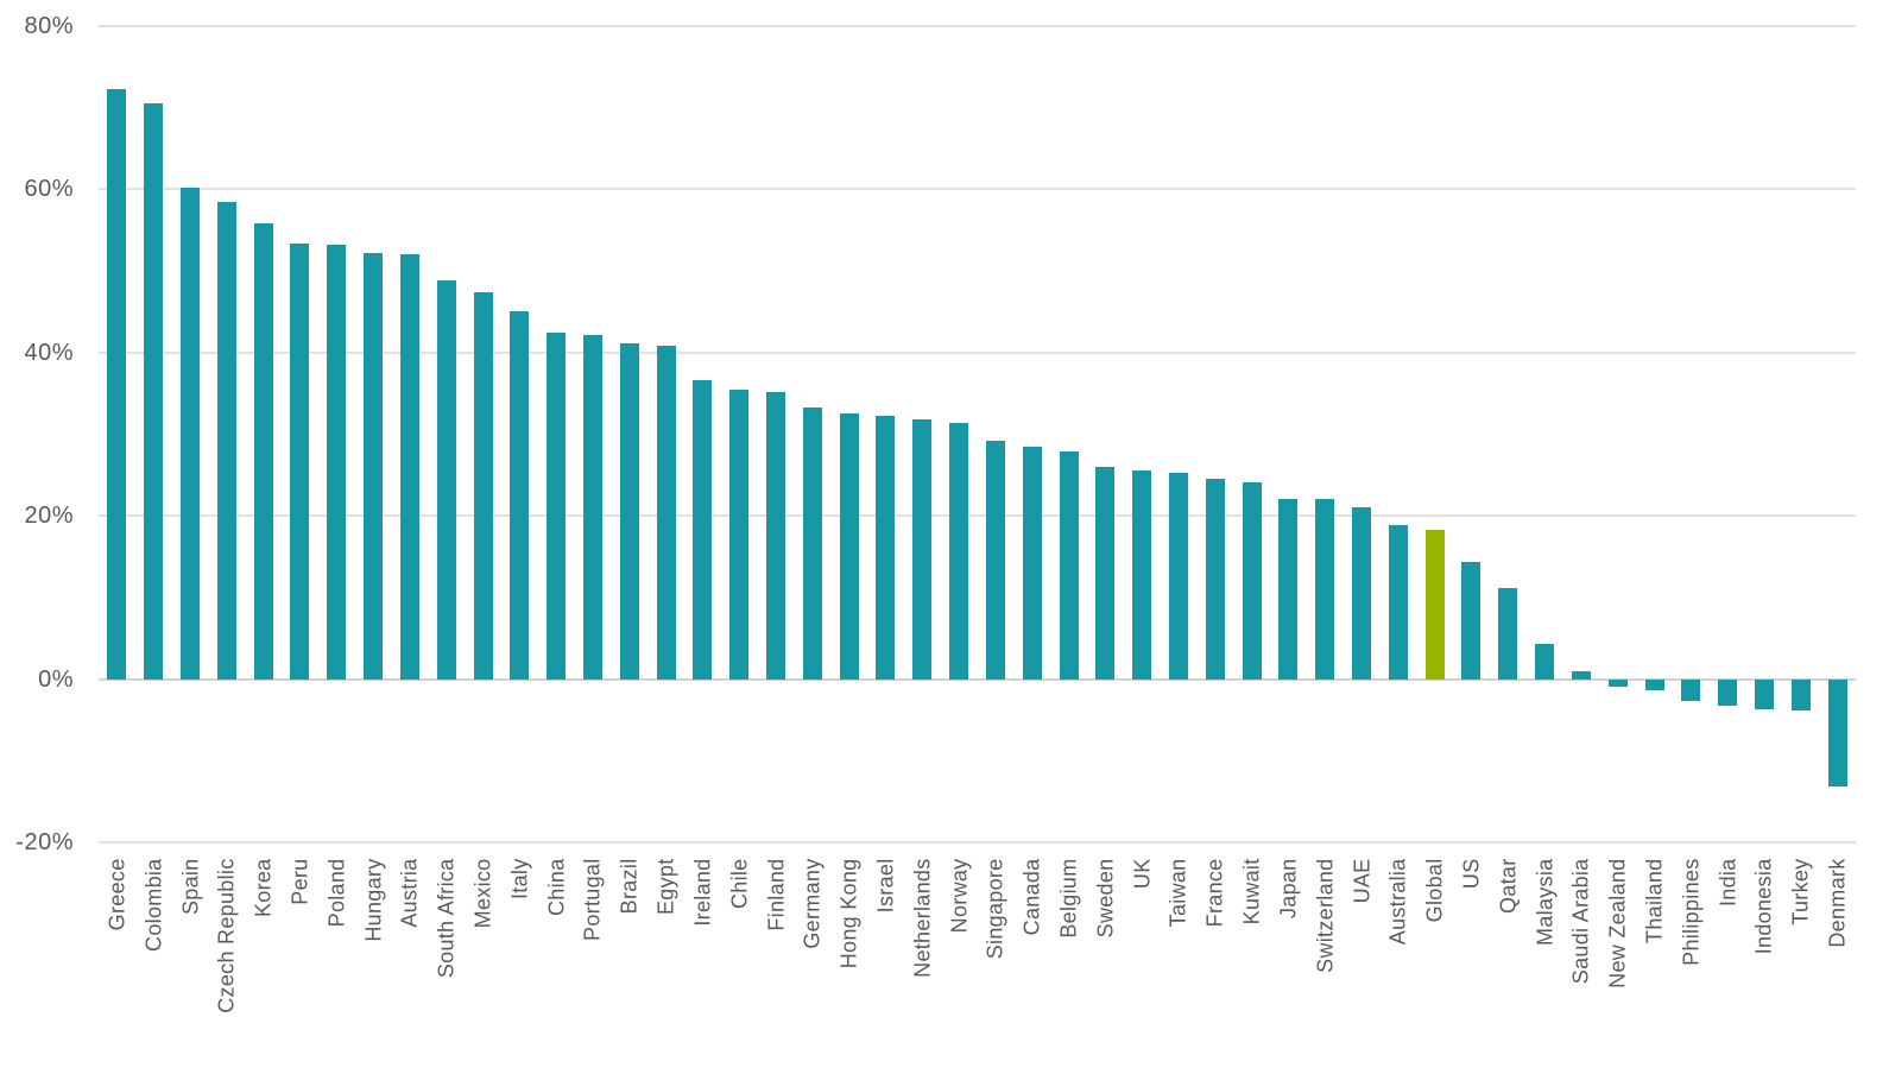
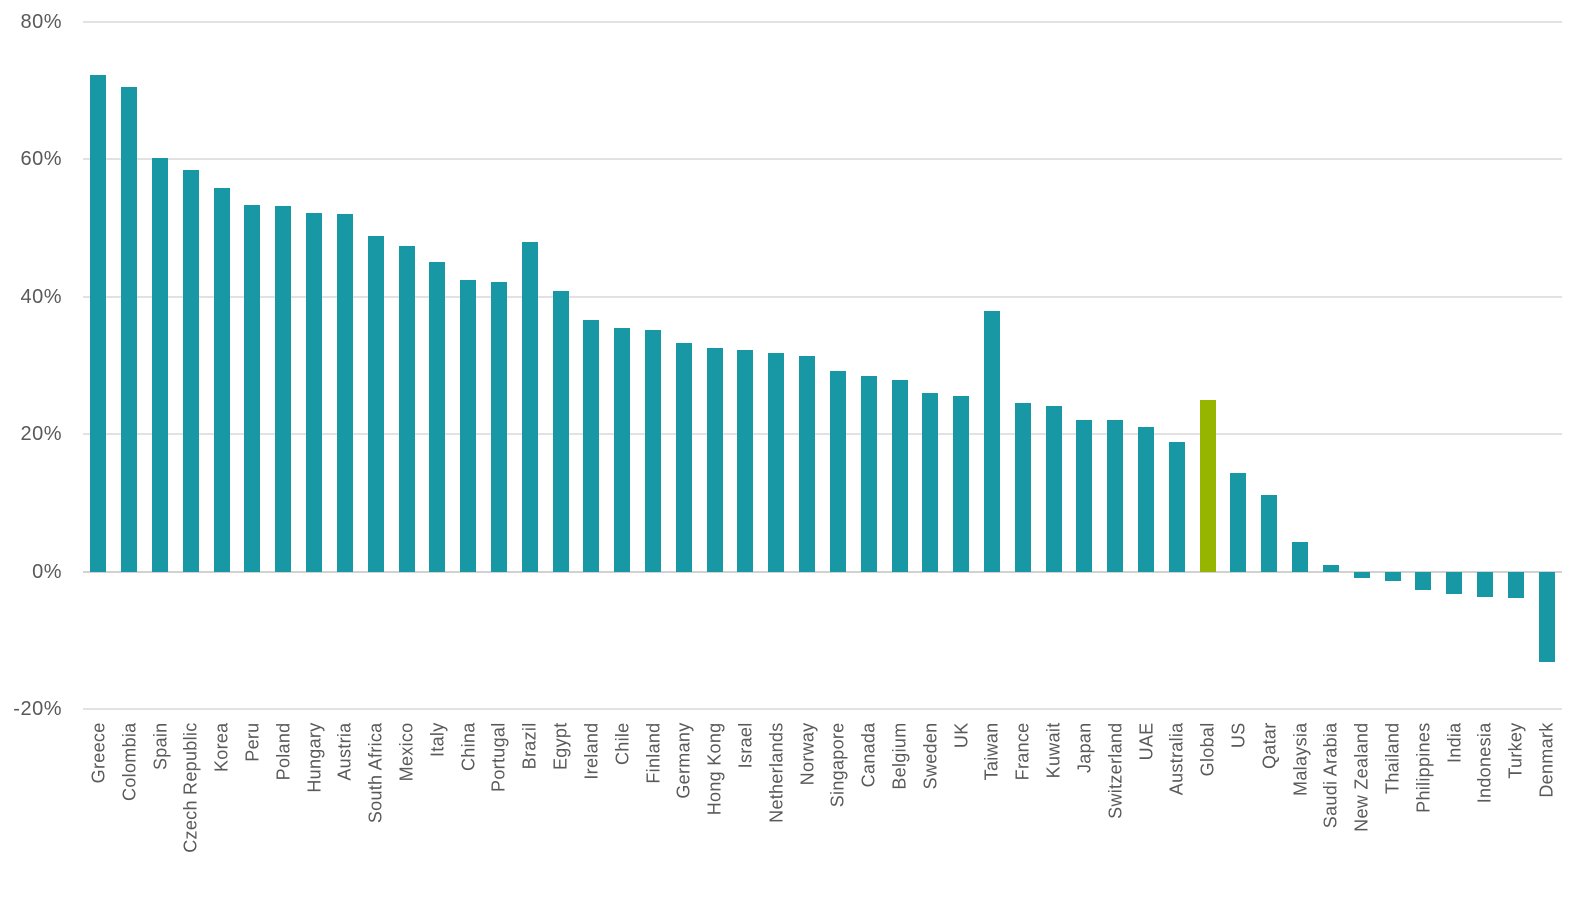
Brazil: 41% -> 48%
Taiwan: 25% -> 38%
Global: 18% -> 25%
